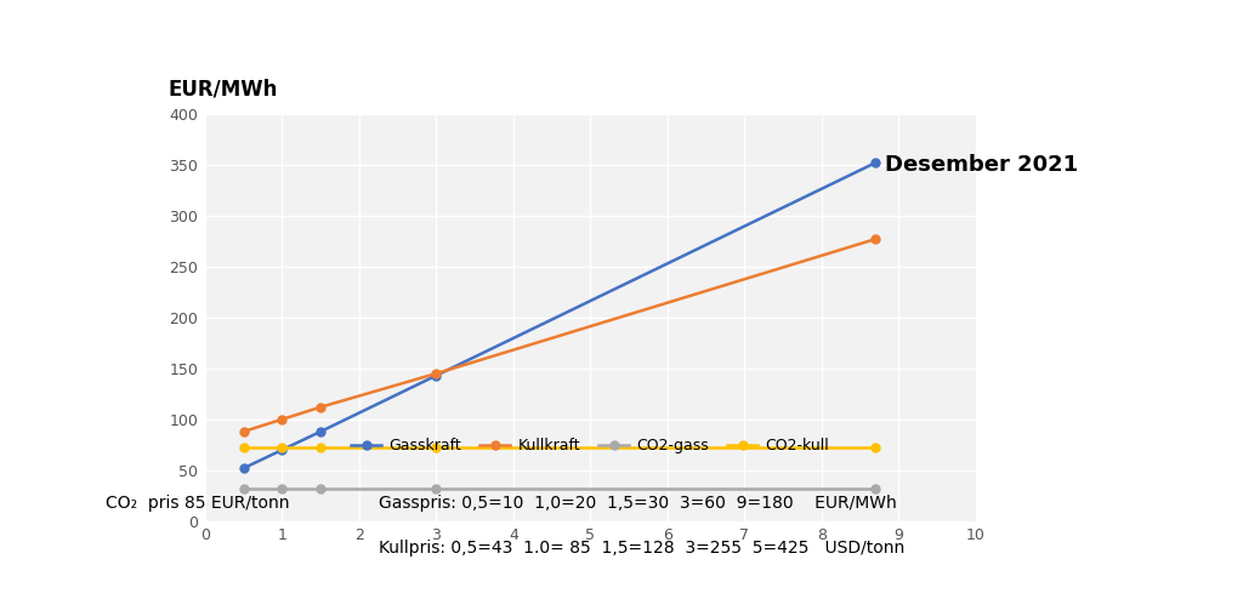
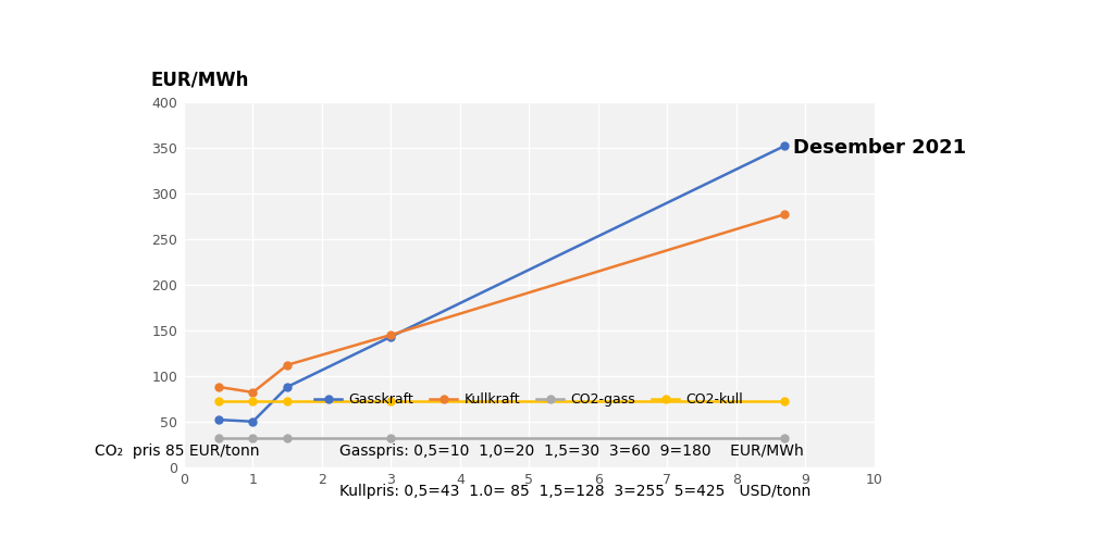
Gasskraft/1: 70 -> 50
Kullkraft/1: 100 -> 82
